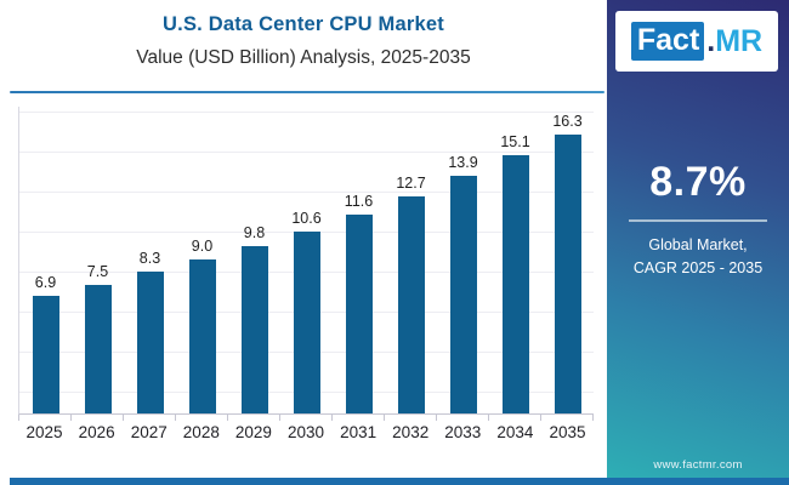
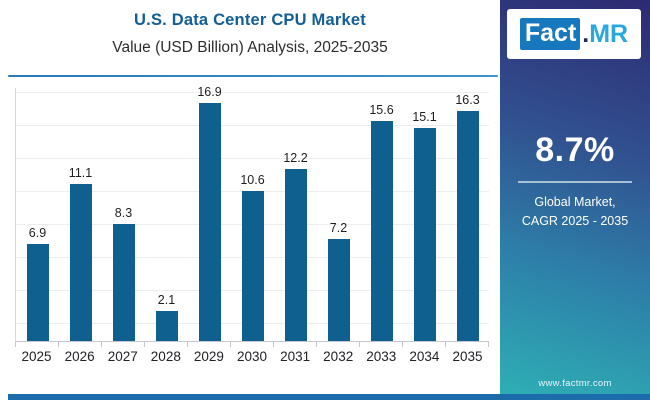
2026: 7.5 -> 11.1
2028: 9.0 -> 2.1
2029: 9.8 -> 16.9
2031: 11.6 -> 12.2
2032: 12.7 -> 7.2
2033: 13.9 -> 15.6
